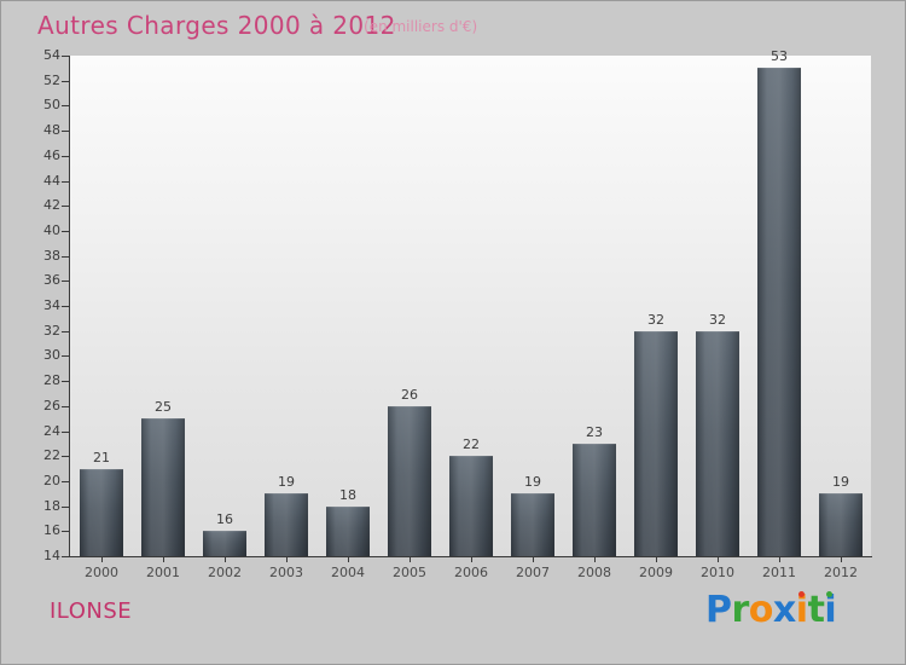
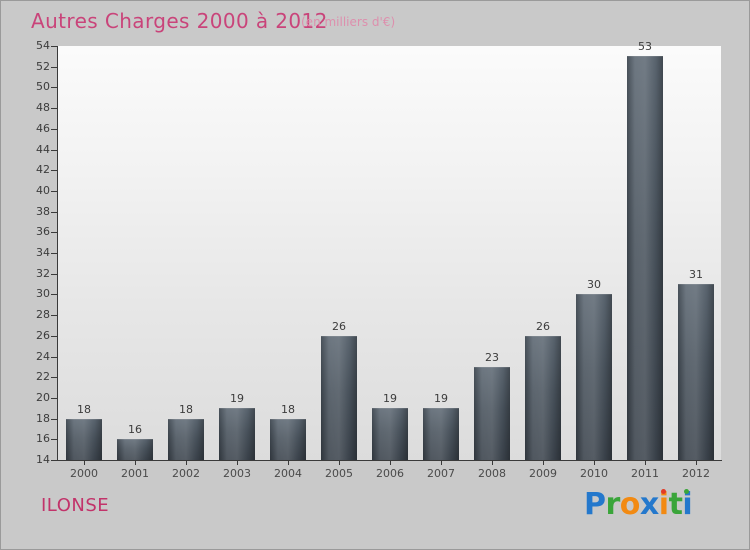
2000: 21 -> 18
2001: 25 -> 16
2002: 16 -> 18
2006: 22 -> 19
2009: 32 -> 26
2010: 32 -> 30
2012: 19 -> 31
